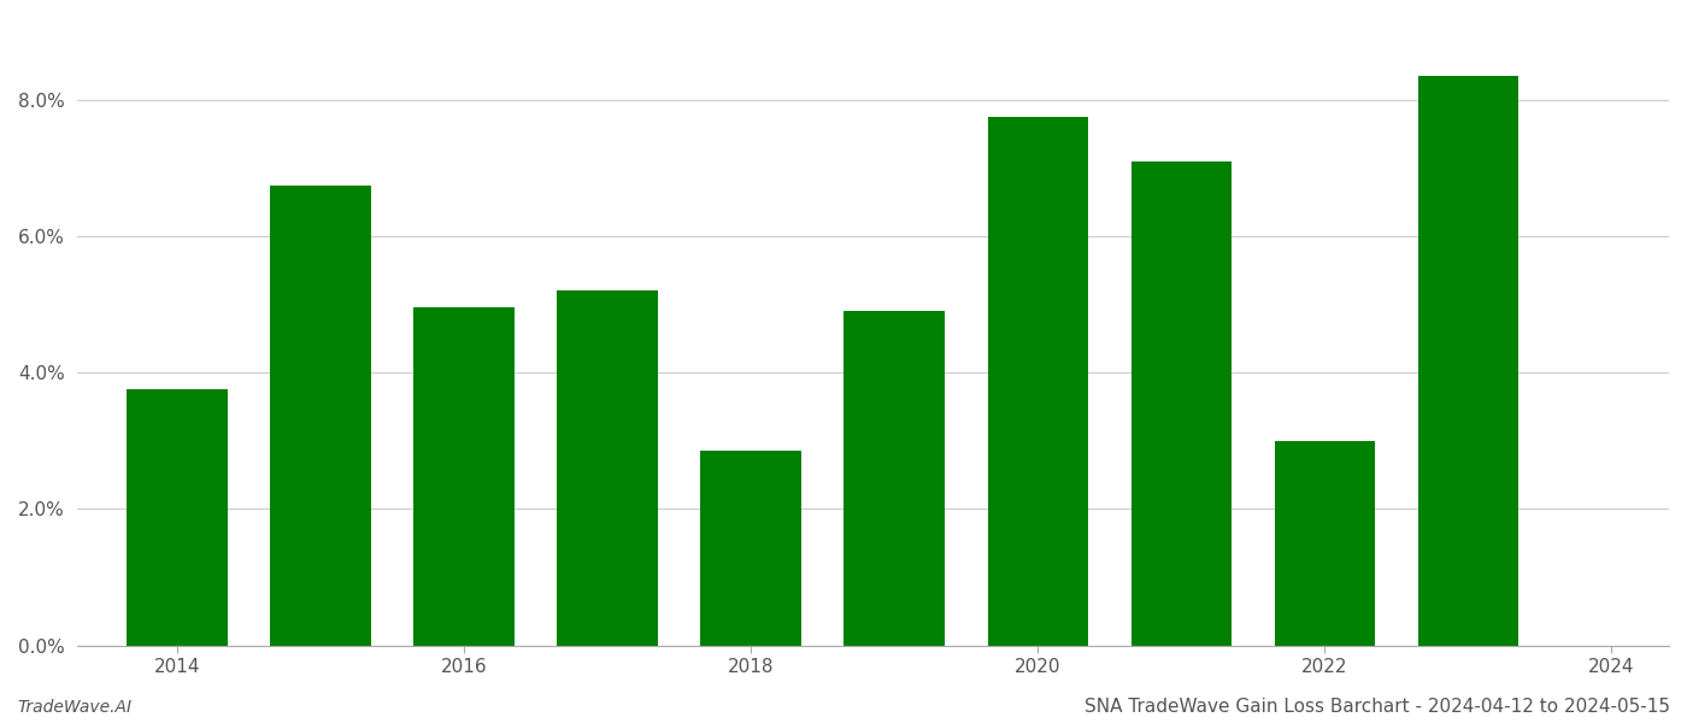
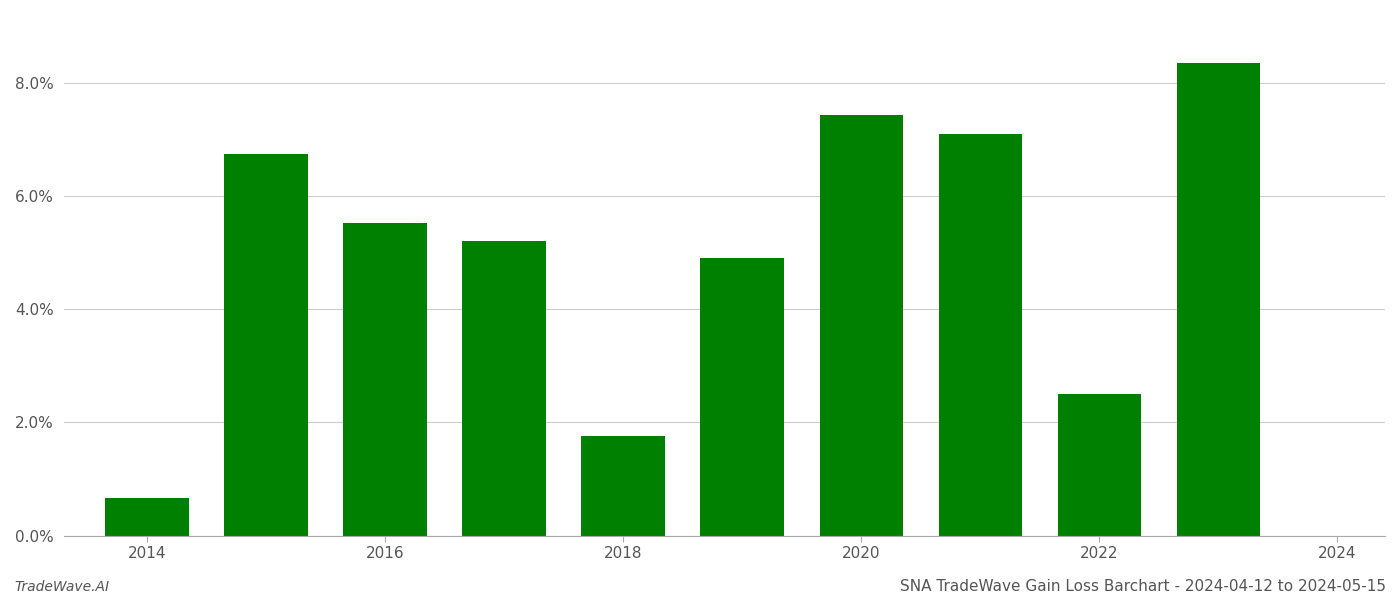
2014: 3.75% -> 0.66%
2016: 4.95% -> 5.52%
2018: 2.85% -> 1.76%
2020: 7.75% -> 7.44%
2022: 3.00% -> 2.50%
